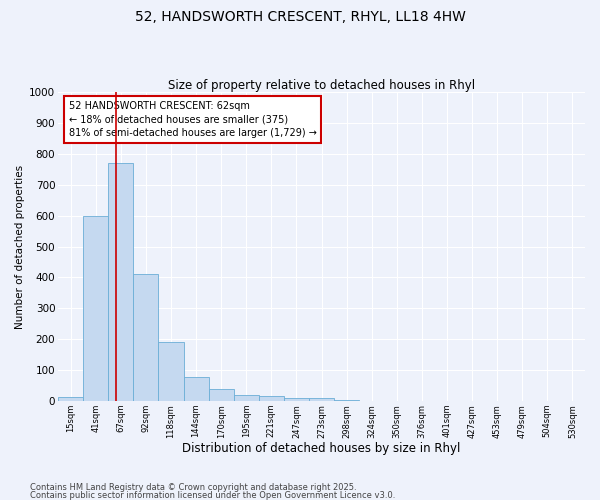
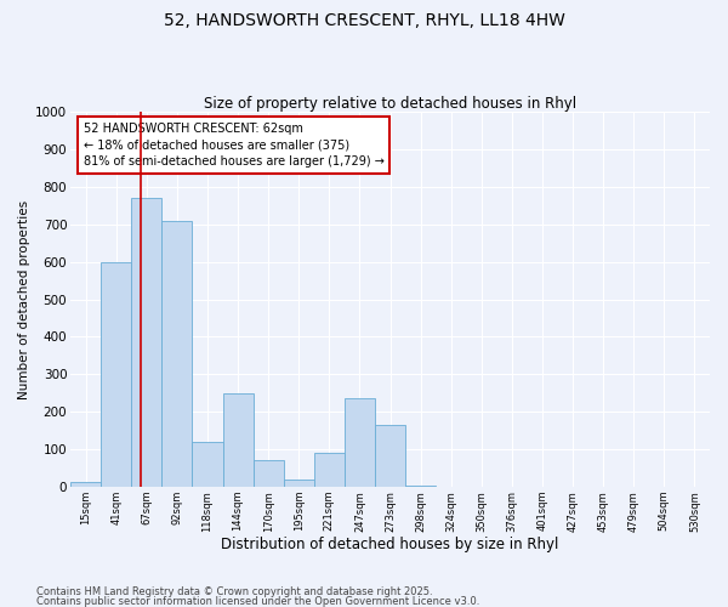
92sqm: 410 -> 710
118sqm: 190 -> 120
144sqm: 78 -> 250
170sqm: 40 -> 70
221sqm: 15 -> 90
247sqm: 10 -> 235
273sqm: 10 -> 165
